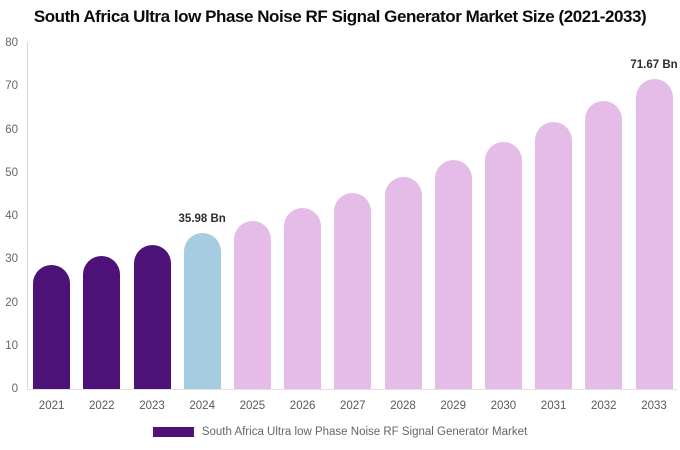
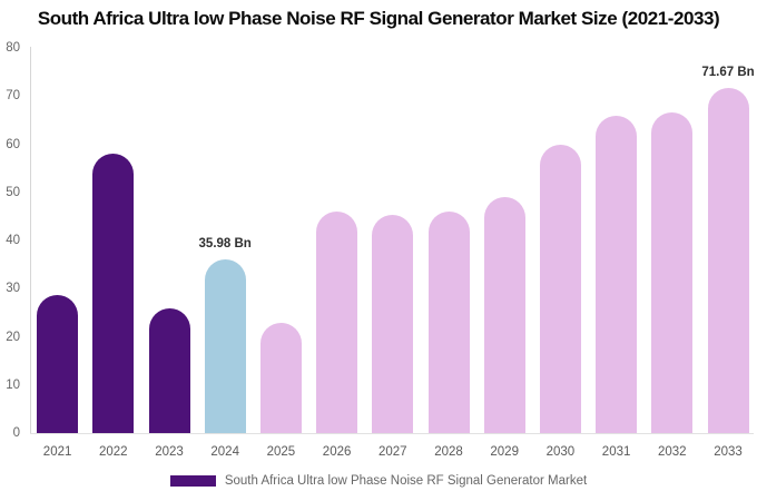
2022: 31 -> 58
2023: 33 -> 26
2025: 39 -> 23
2026: 42 -> 46
2028: 49 -> 46
2029: 53 -> 49
2030: 57 -> 60
2031: 62 -> 66
